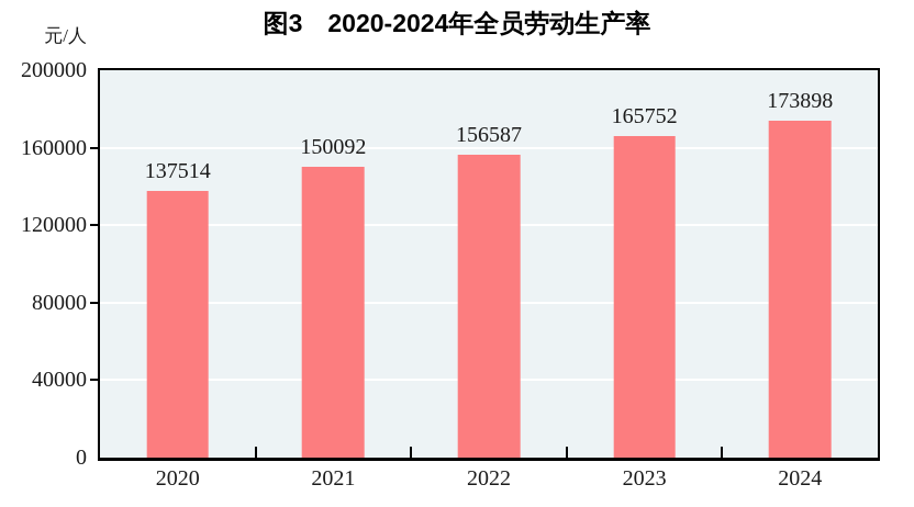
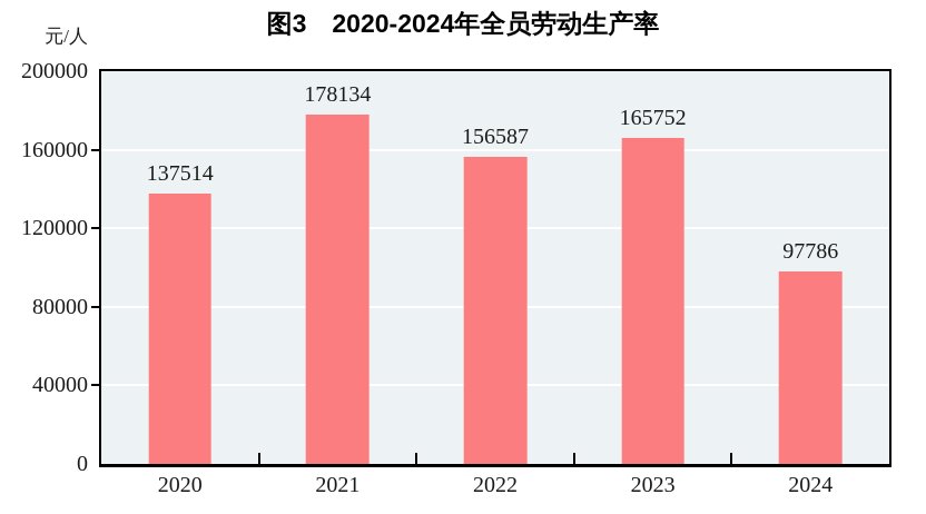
2021: 150092 -> 178134
2024: 173898 -> 97786
